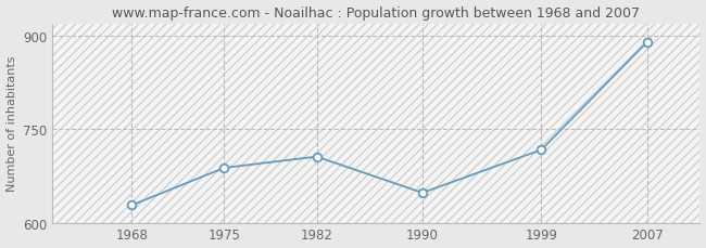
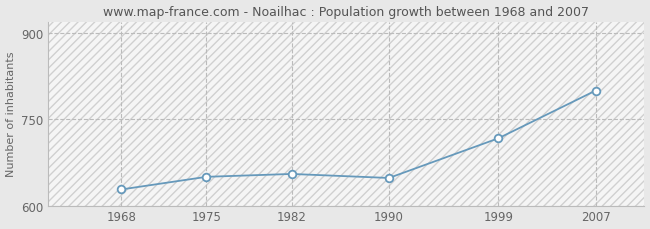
1975: 688 -> 650
1982: 706 -> 655
2007: 890 -> 800
